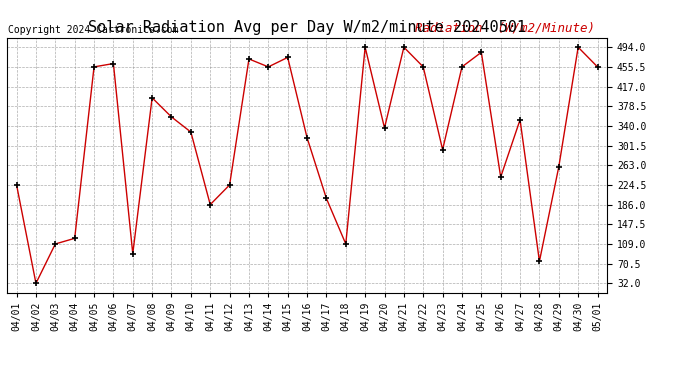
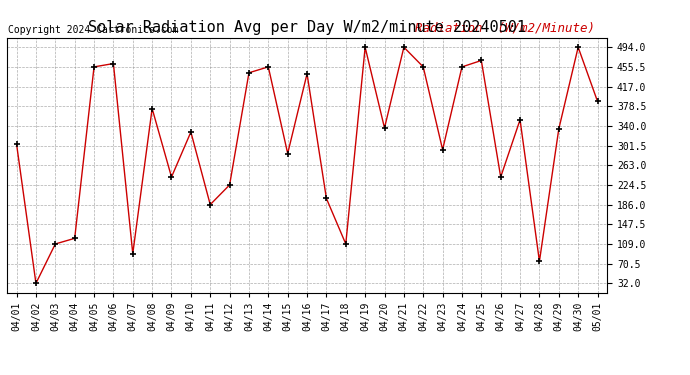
04/01: 224 -> 304
04/08: 395 -> 374
04/09: 358 -> 240
04/13: 471 -> 444
04/15: 474 -> 286
04/16: 317 -> 442
04/25: 484 -> 468
04/29: 260 -> 334
05/01: 456 -> 388
